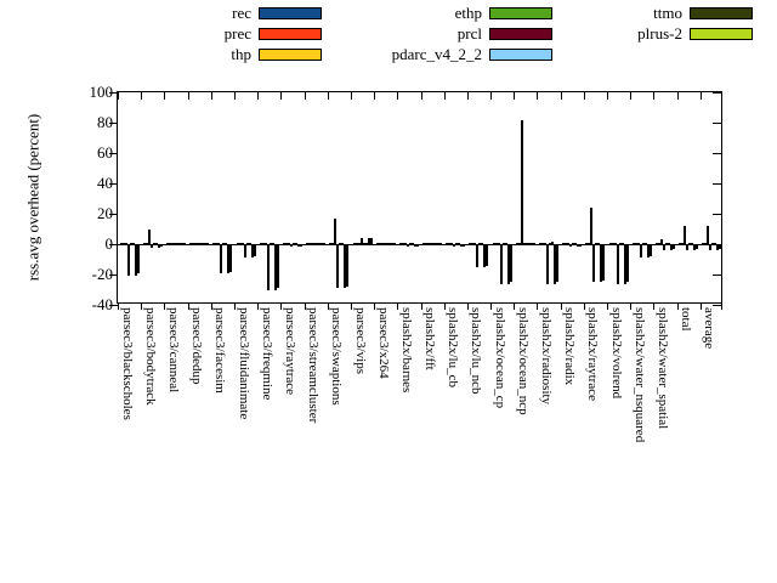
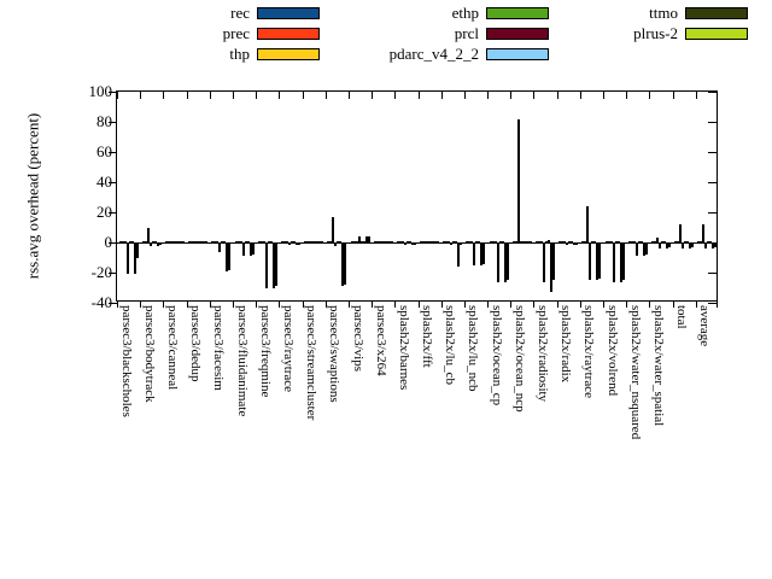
plrus-2/parsec3/blackscholes: -19 -> -10
ethp/parsec3/facesim: -19 -> -6
ethp/parsec3/swaptions: -29 -> -2
ttmo/splash2x/lu_cb: -1 -> -16
ttmo/splash2x/radiosity: -26 -> -33
